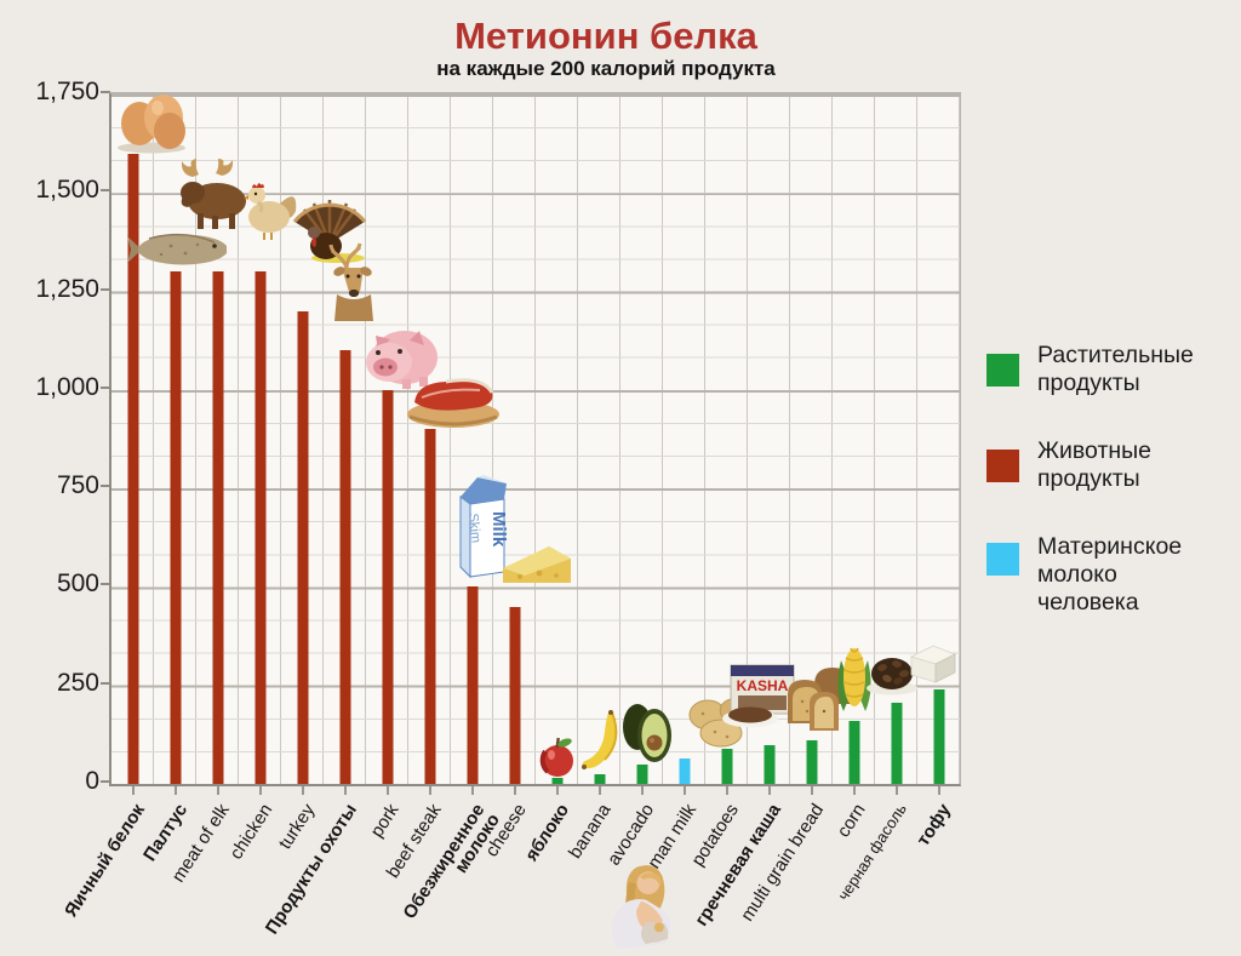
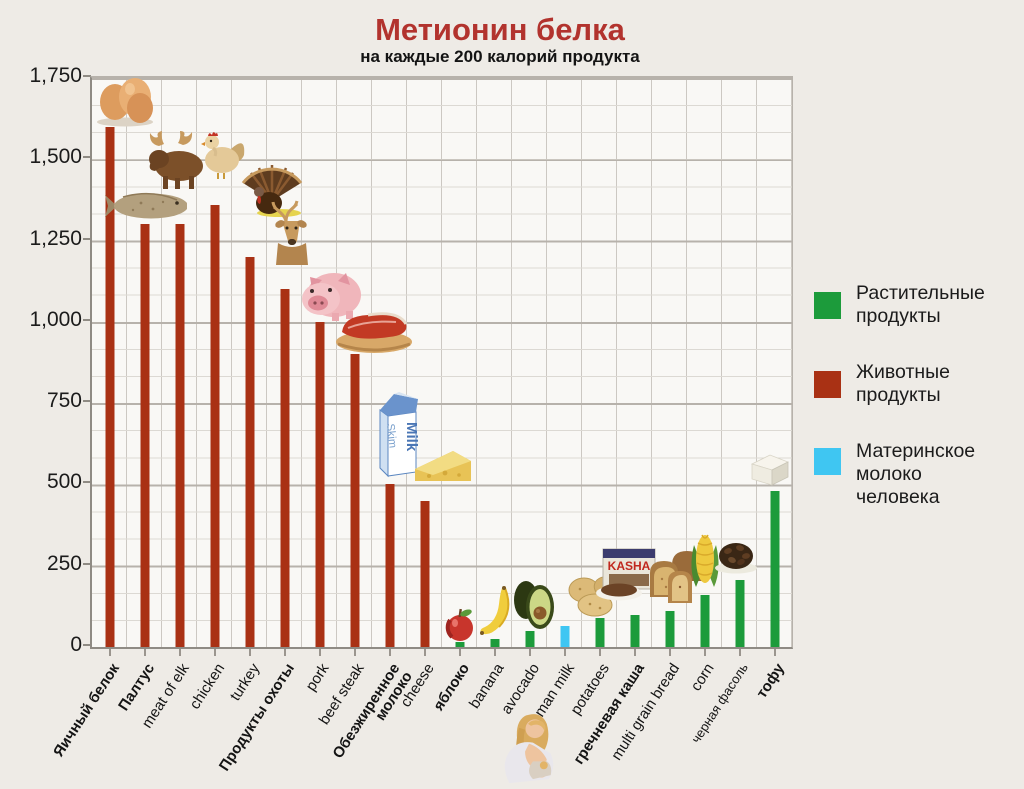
chicken: 1300 -> 1360
тофу: 240 -> 480
